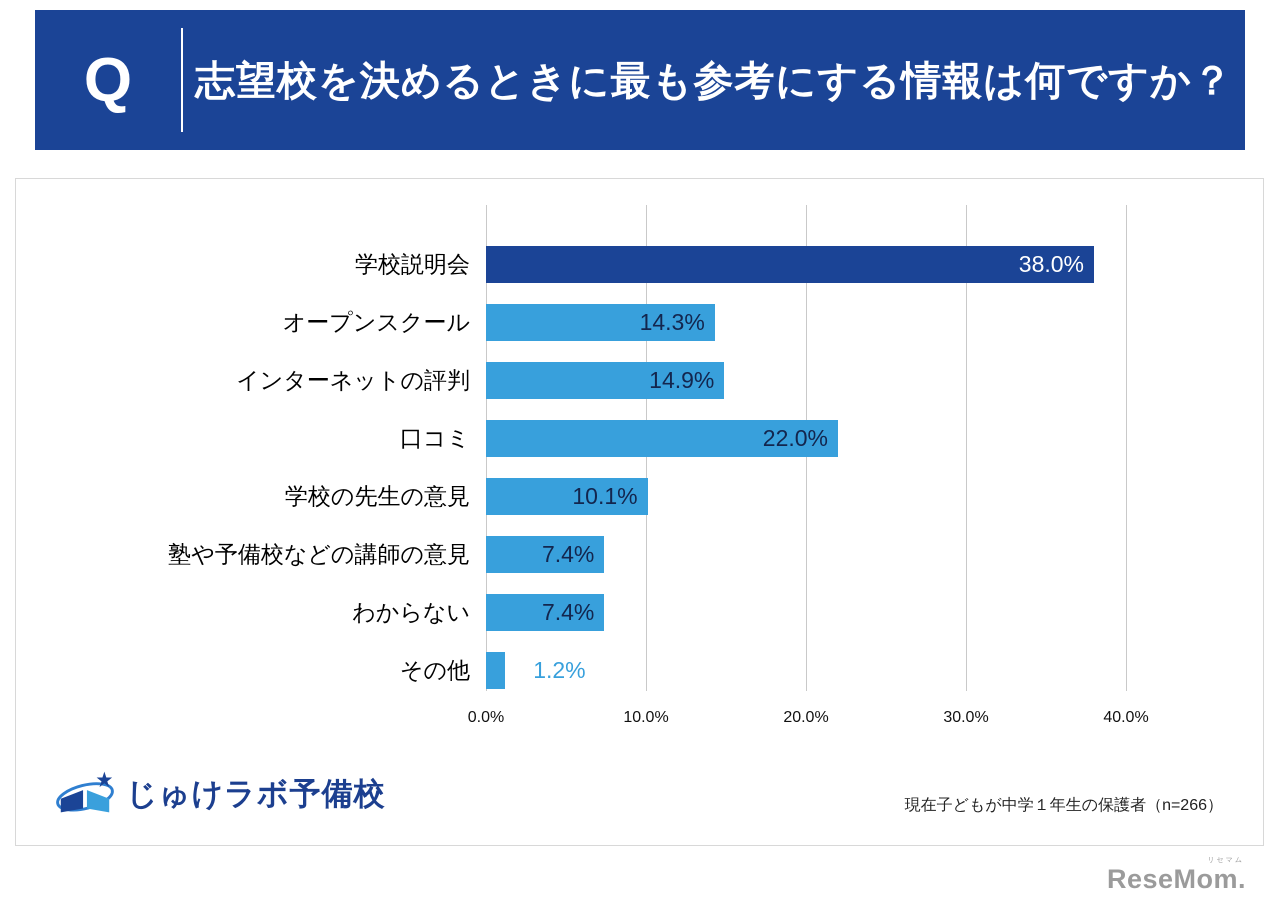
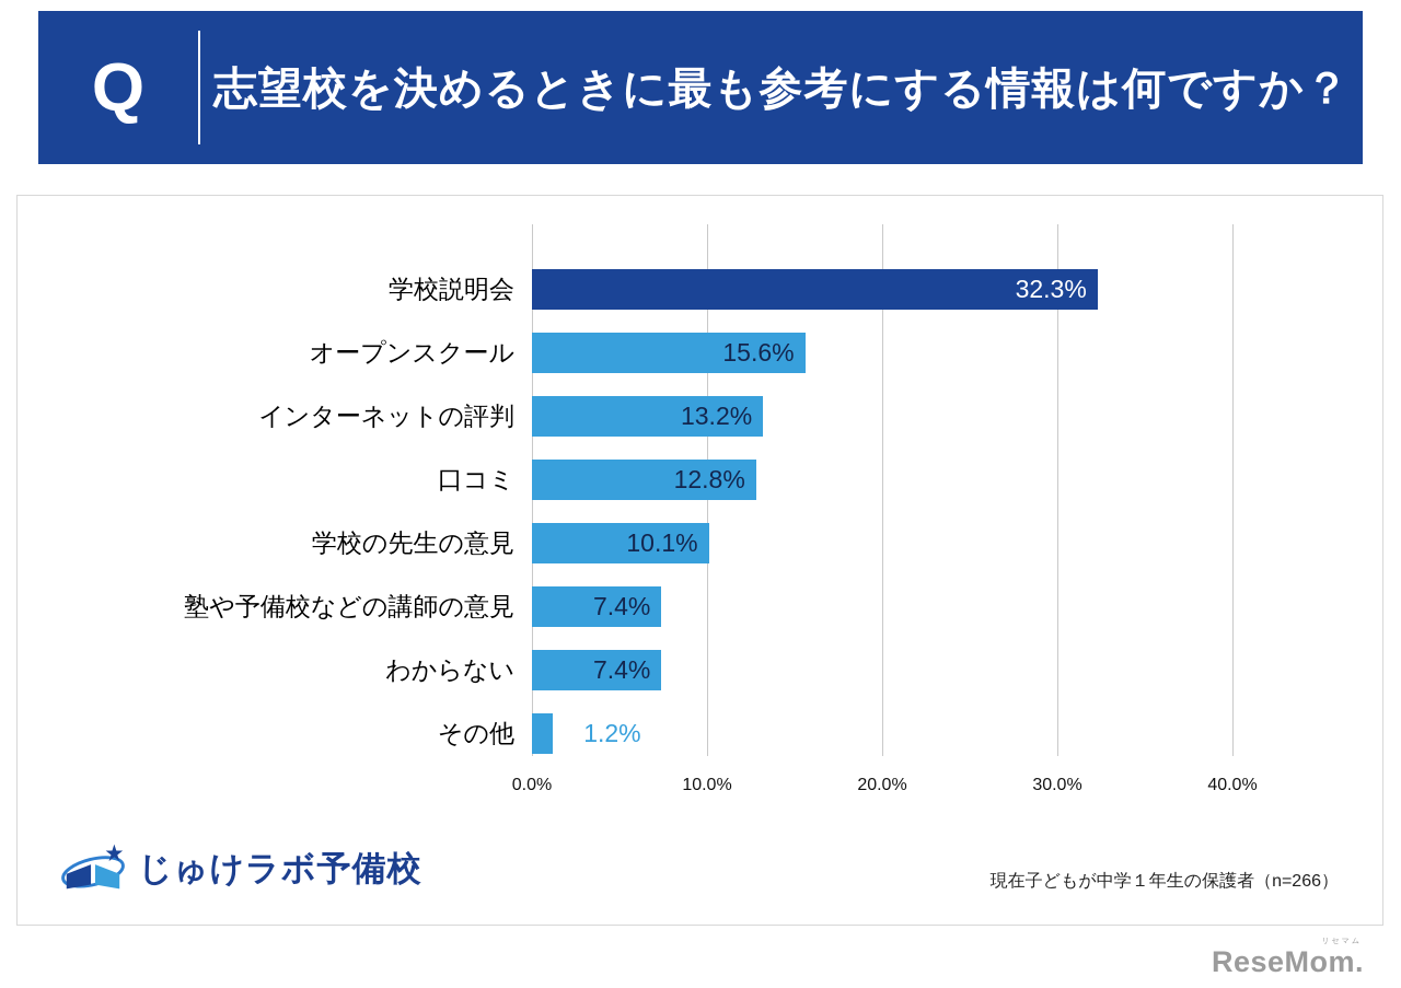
学校説明会: 38.0% -> 32.3%
オープンスクール: 14.3% -> 15.6%
インターネットの評判: 14.9% -> 13.2%
口コミ: 22.0% -> 12.8%
